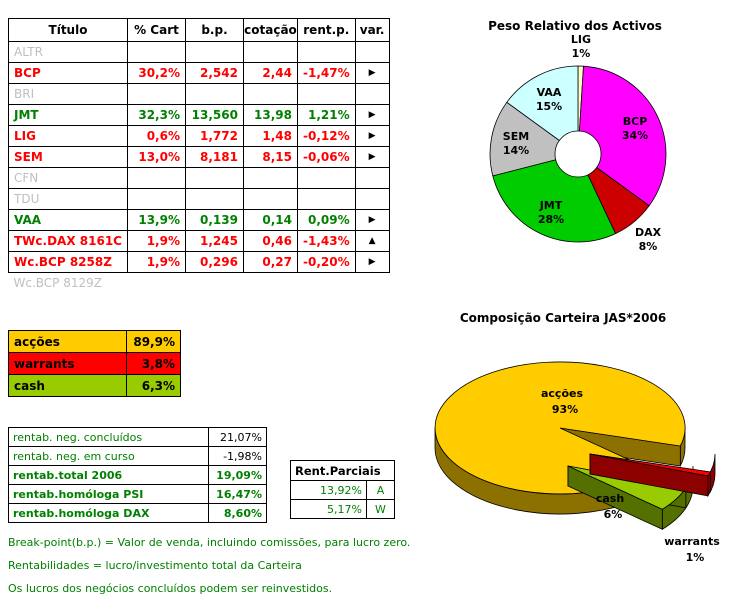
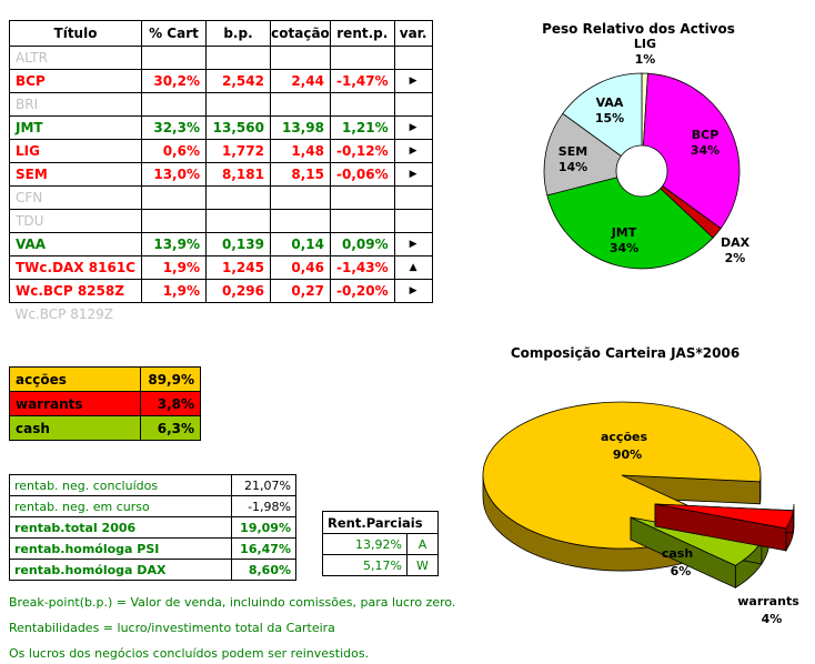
Peso Relativo dos Activos/DAX: 8% -> 2%
Peso Relativo dos Activos/JMT: 28% -> 34%
Composição Carteira JAS*2006/acções: 93% -> 90%
Composição Carteira JAS*2006/warrants: 1% -> 4%
